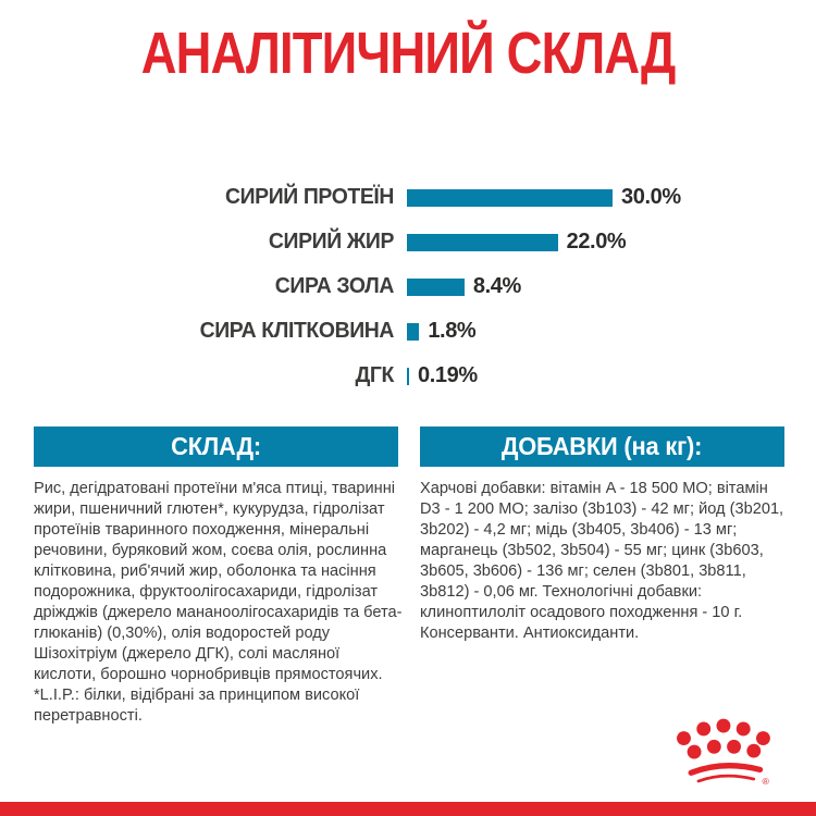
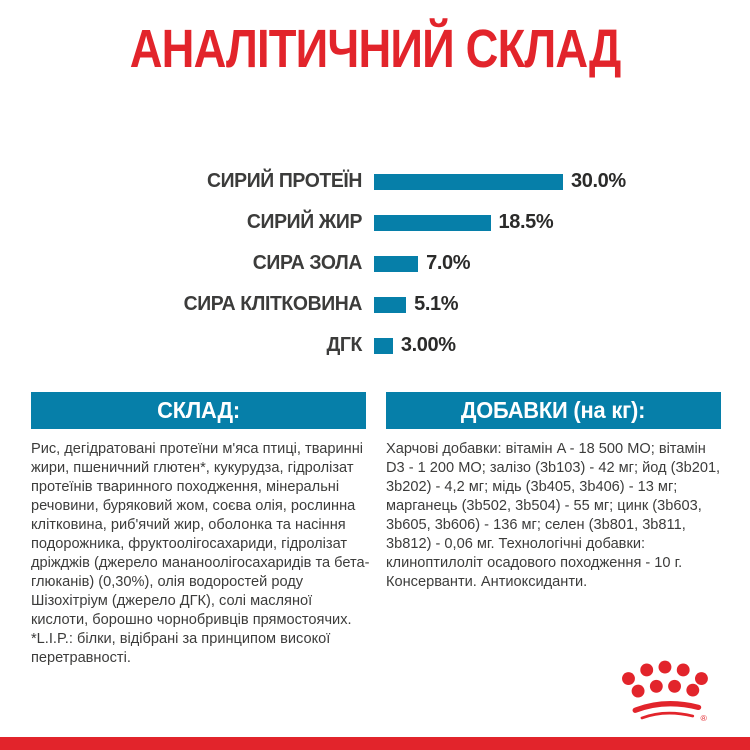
СИРИЙ ЖИР: 22.0% -> 18.5%
СИРА ЗОЛА: 8.4% -> 7.0%
СИРА КЛІТКОВИНА: 1.8% -> 5.1%
ДГК: 0.19% -> 3.00%
